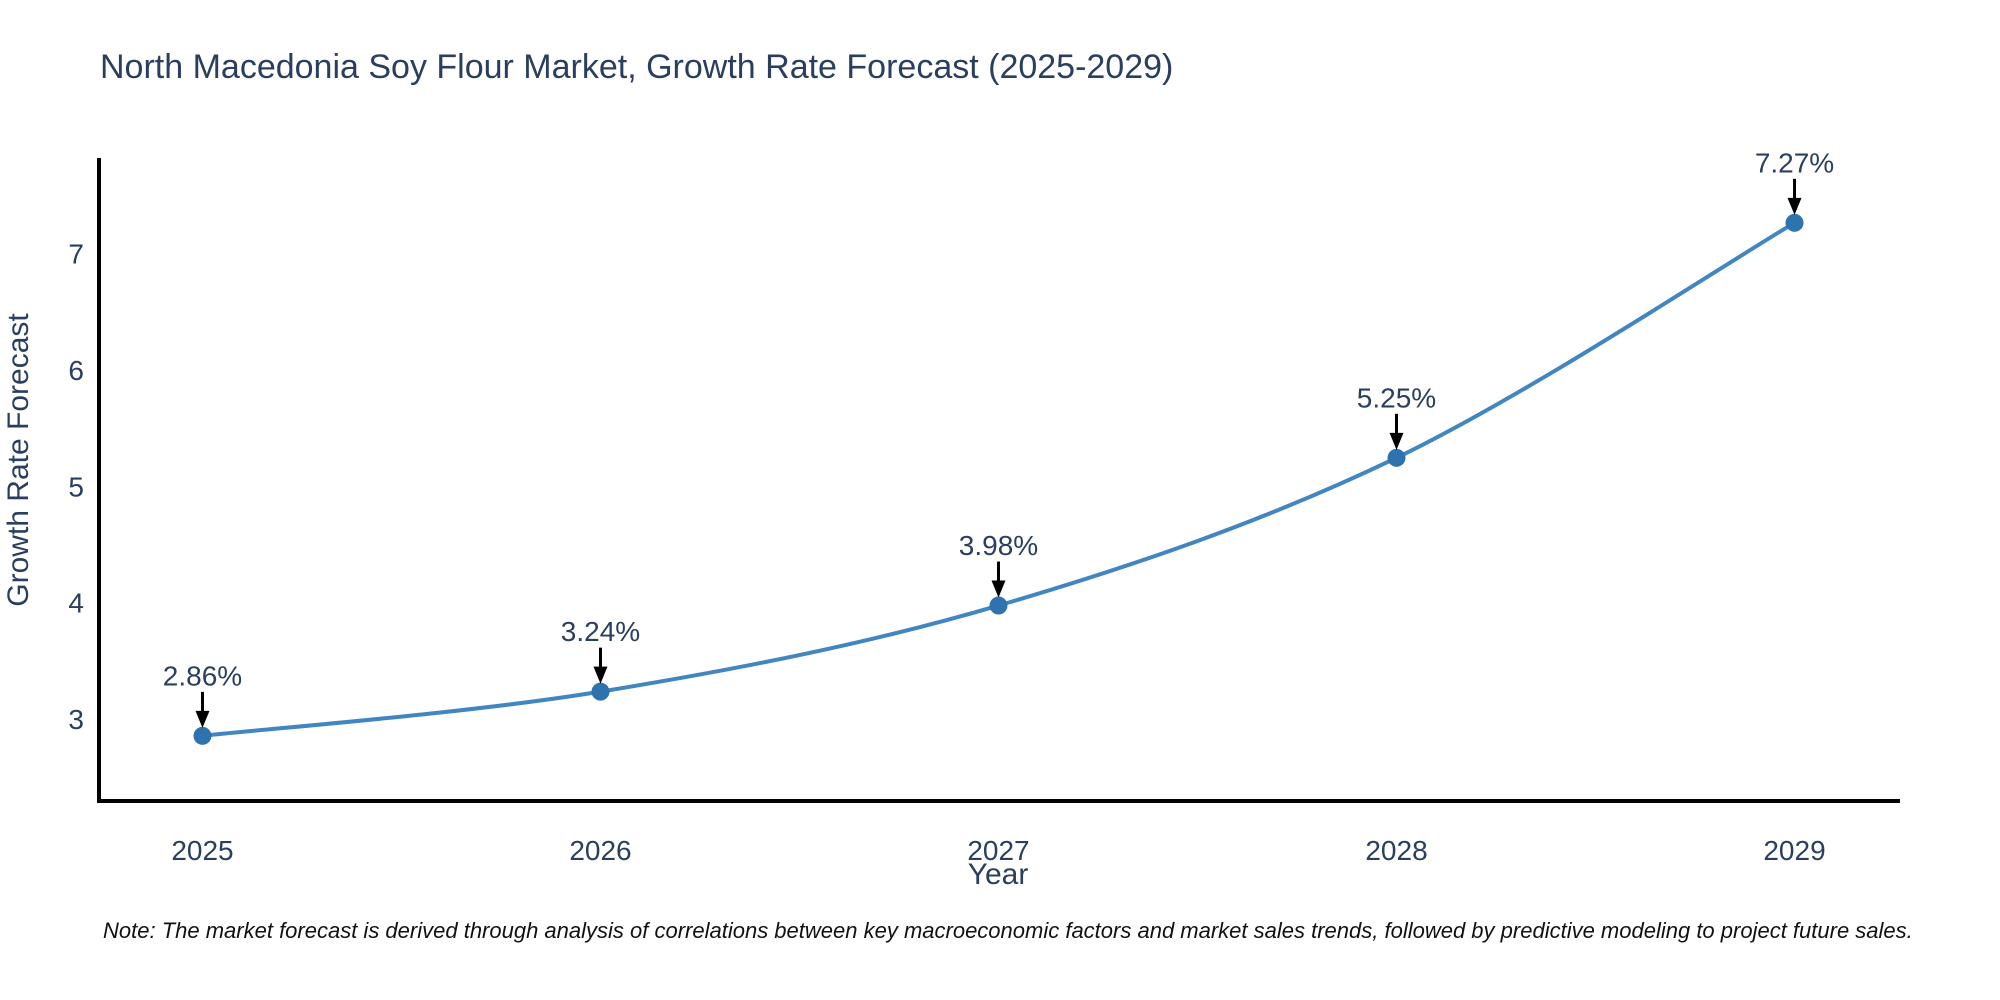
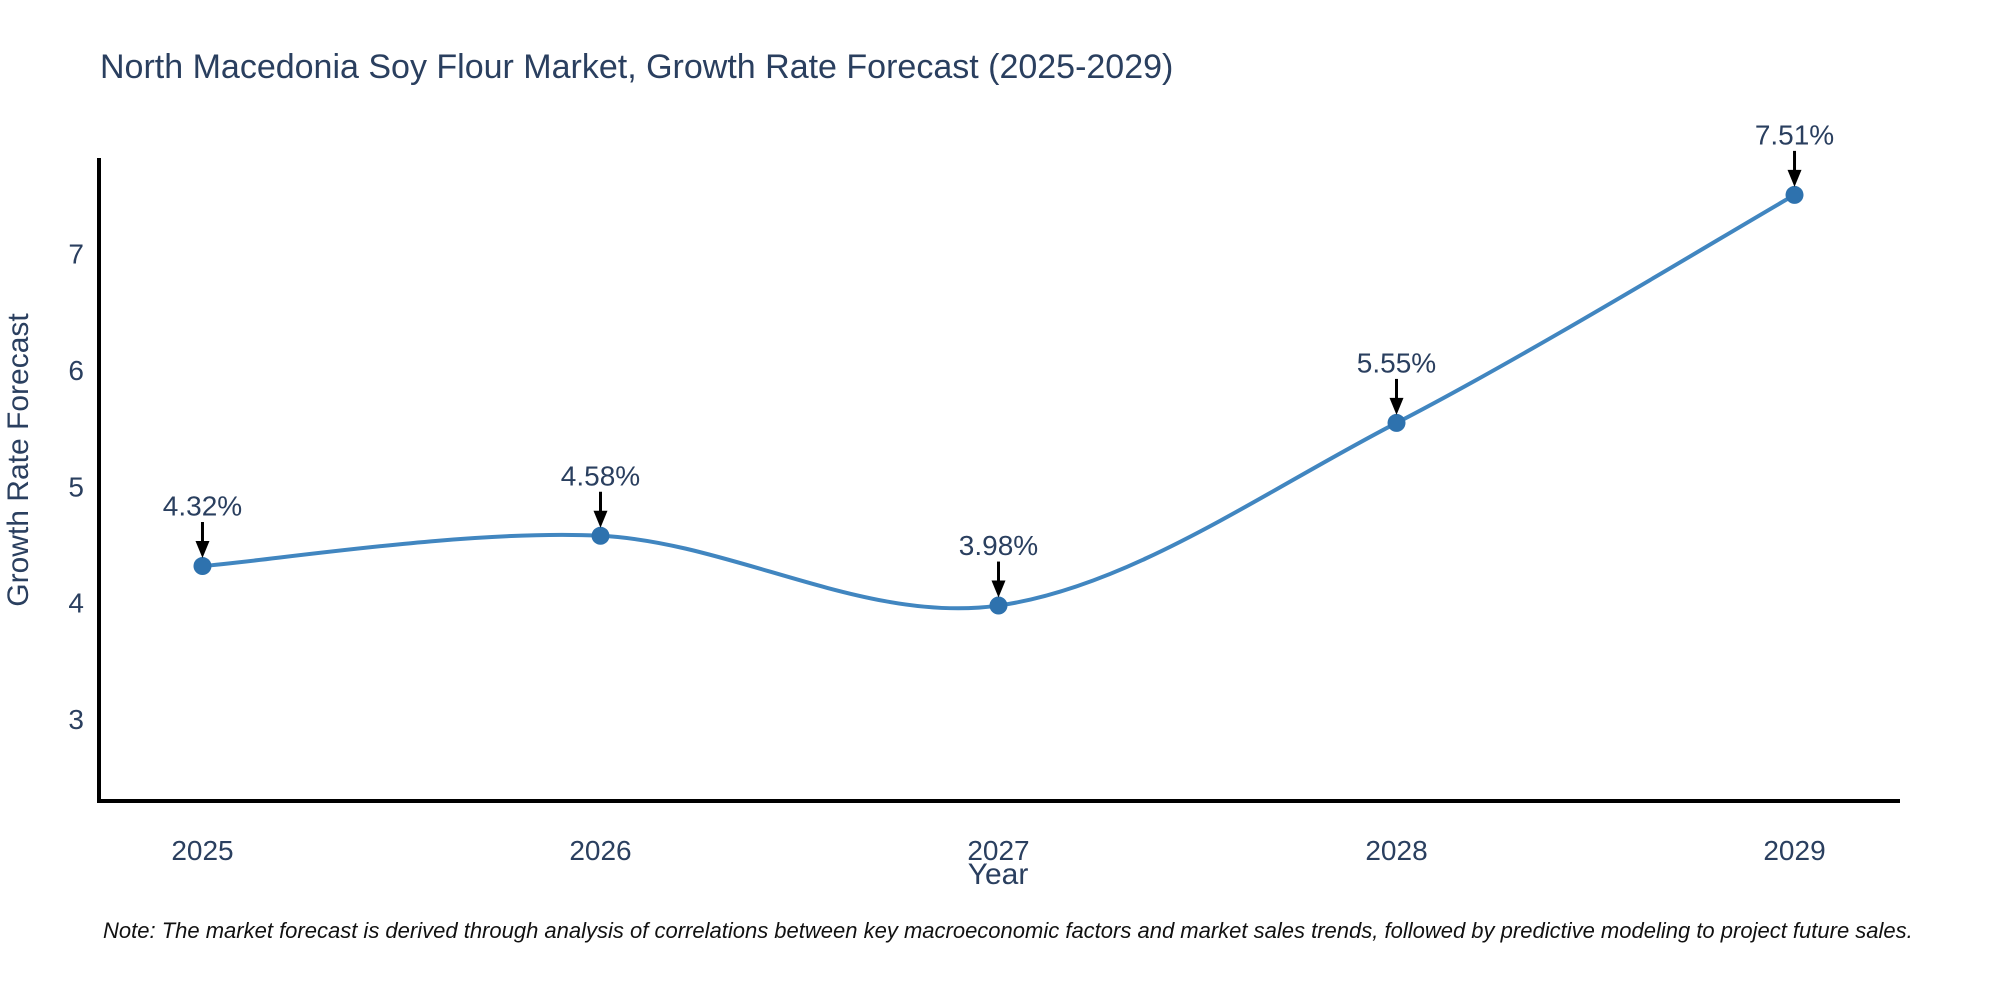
2025: 2.86% -> 4.32%
2026: 3.24% -> 4.58%
2028: 5.25% -> 5.55%
2029: 7.27% -> 7.51%
